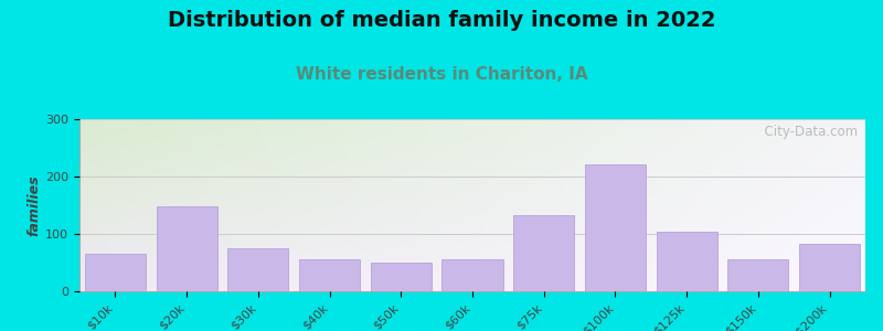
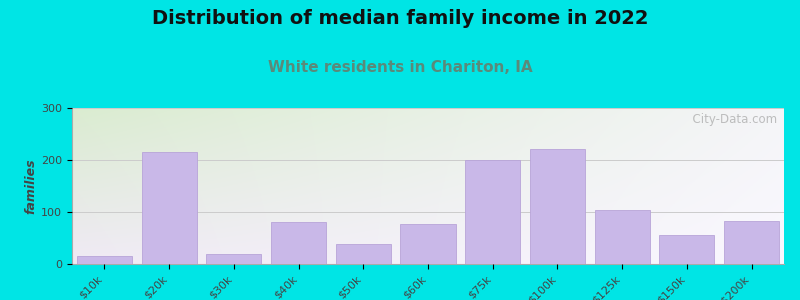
$10k: 65 -> 16
$20k: 148 -> 216
$30k: 75 -> 20
$40k: 55 -> 80
$50k: 50 -> 38
$60k: 55 -> 76
$75k: 133 -> 200
